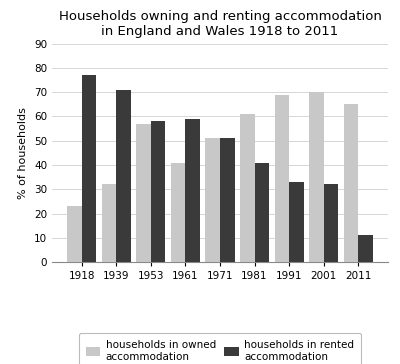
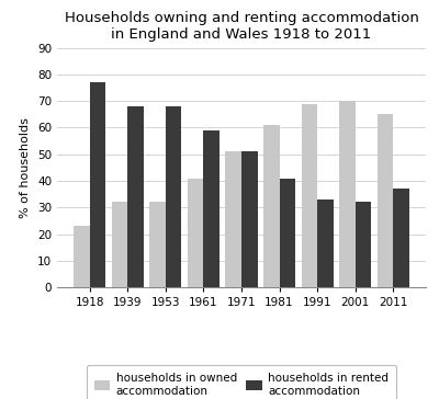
households in rented accommodation/1939: 71 -> 68
households in owned accommodation/1953: 57 -> 32
households in rented accommodation/1953: 58 -> 68
households in rented accommodation/2011: 11 -> 37
